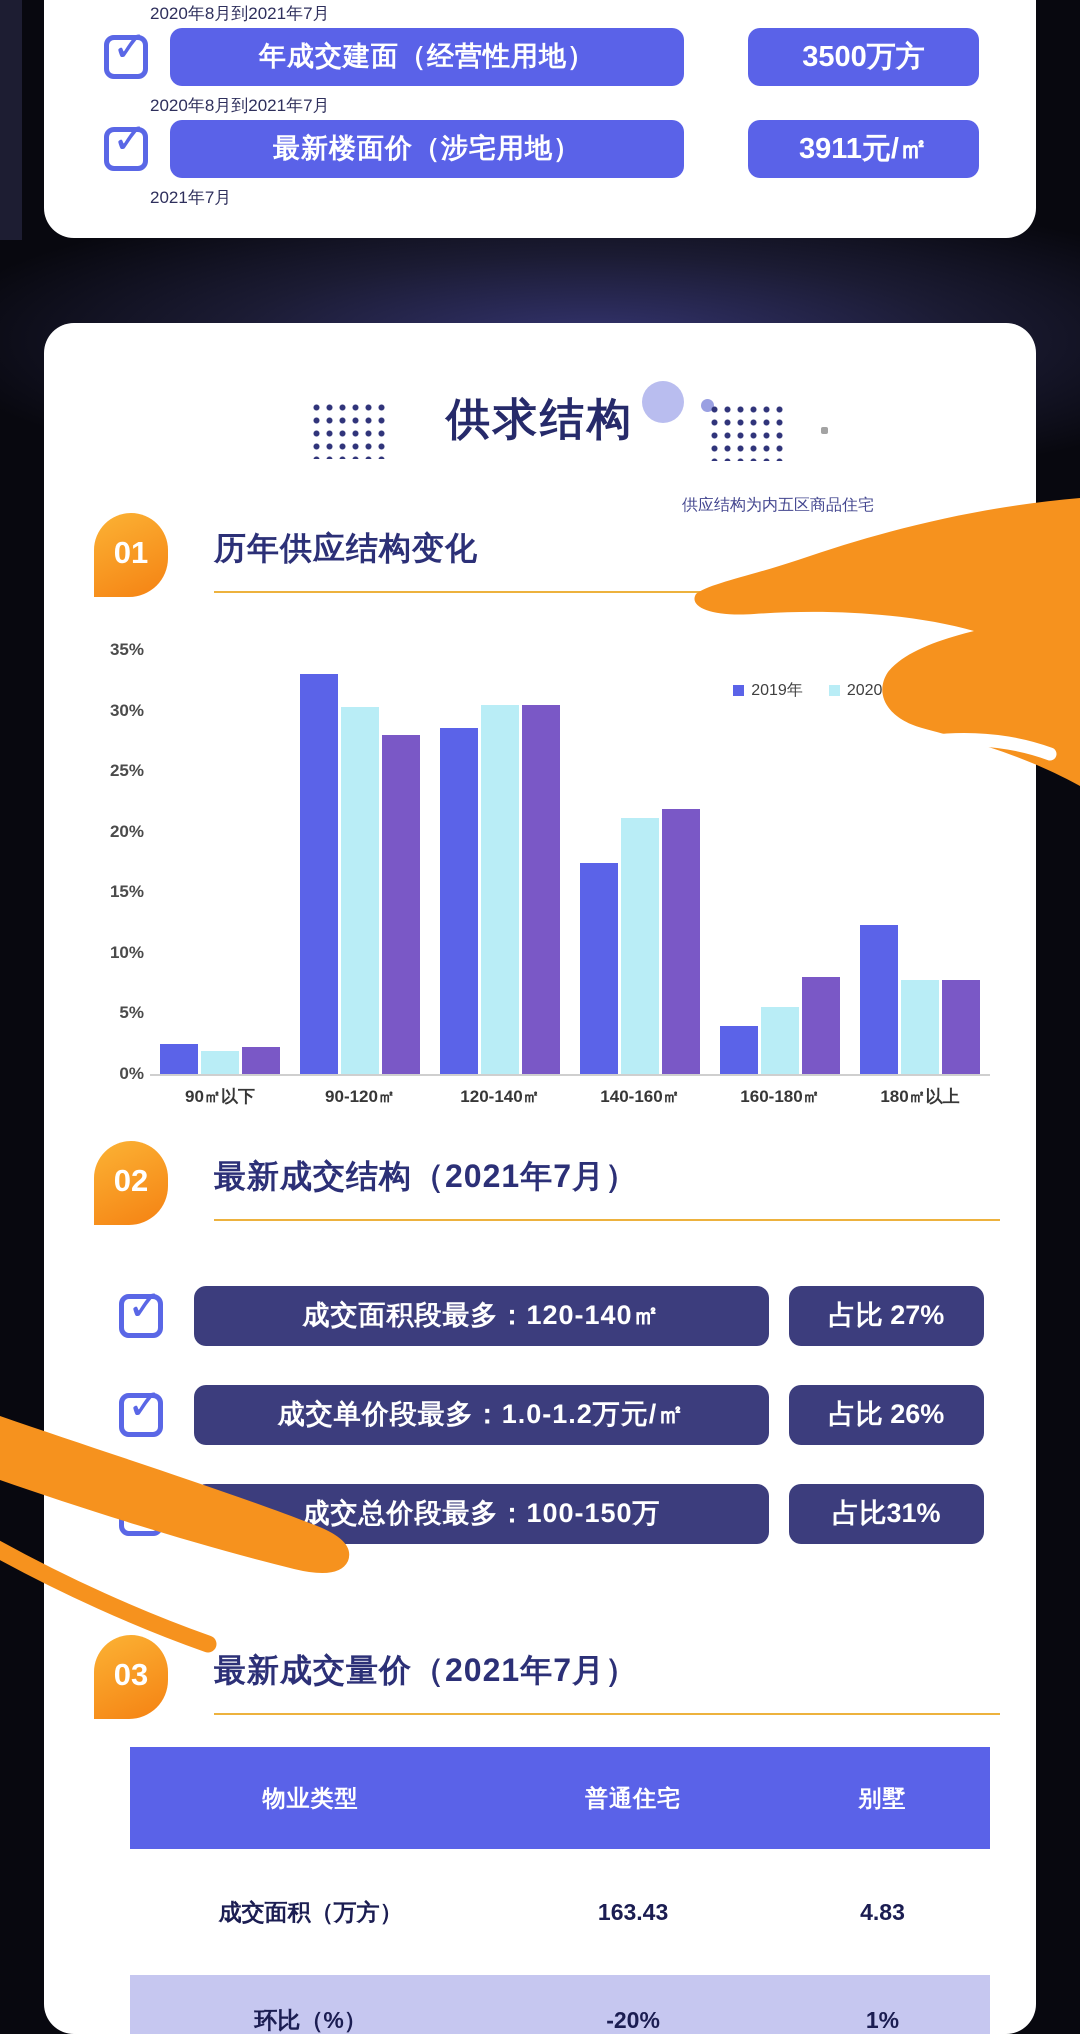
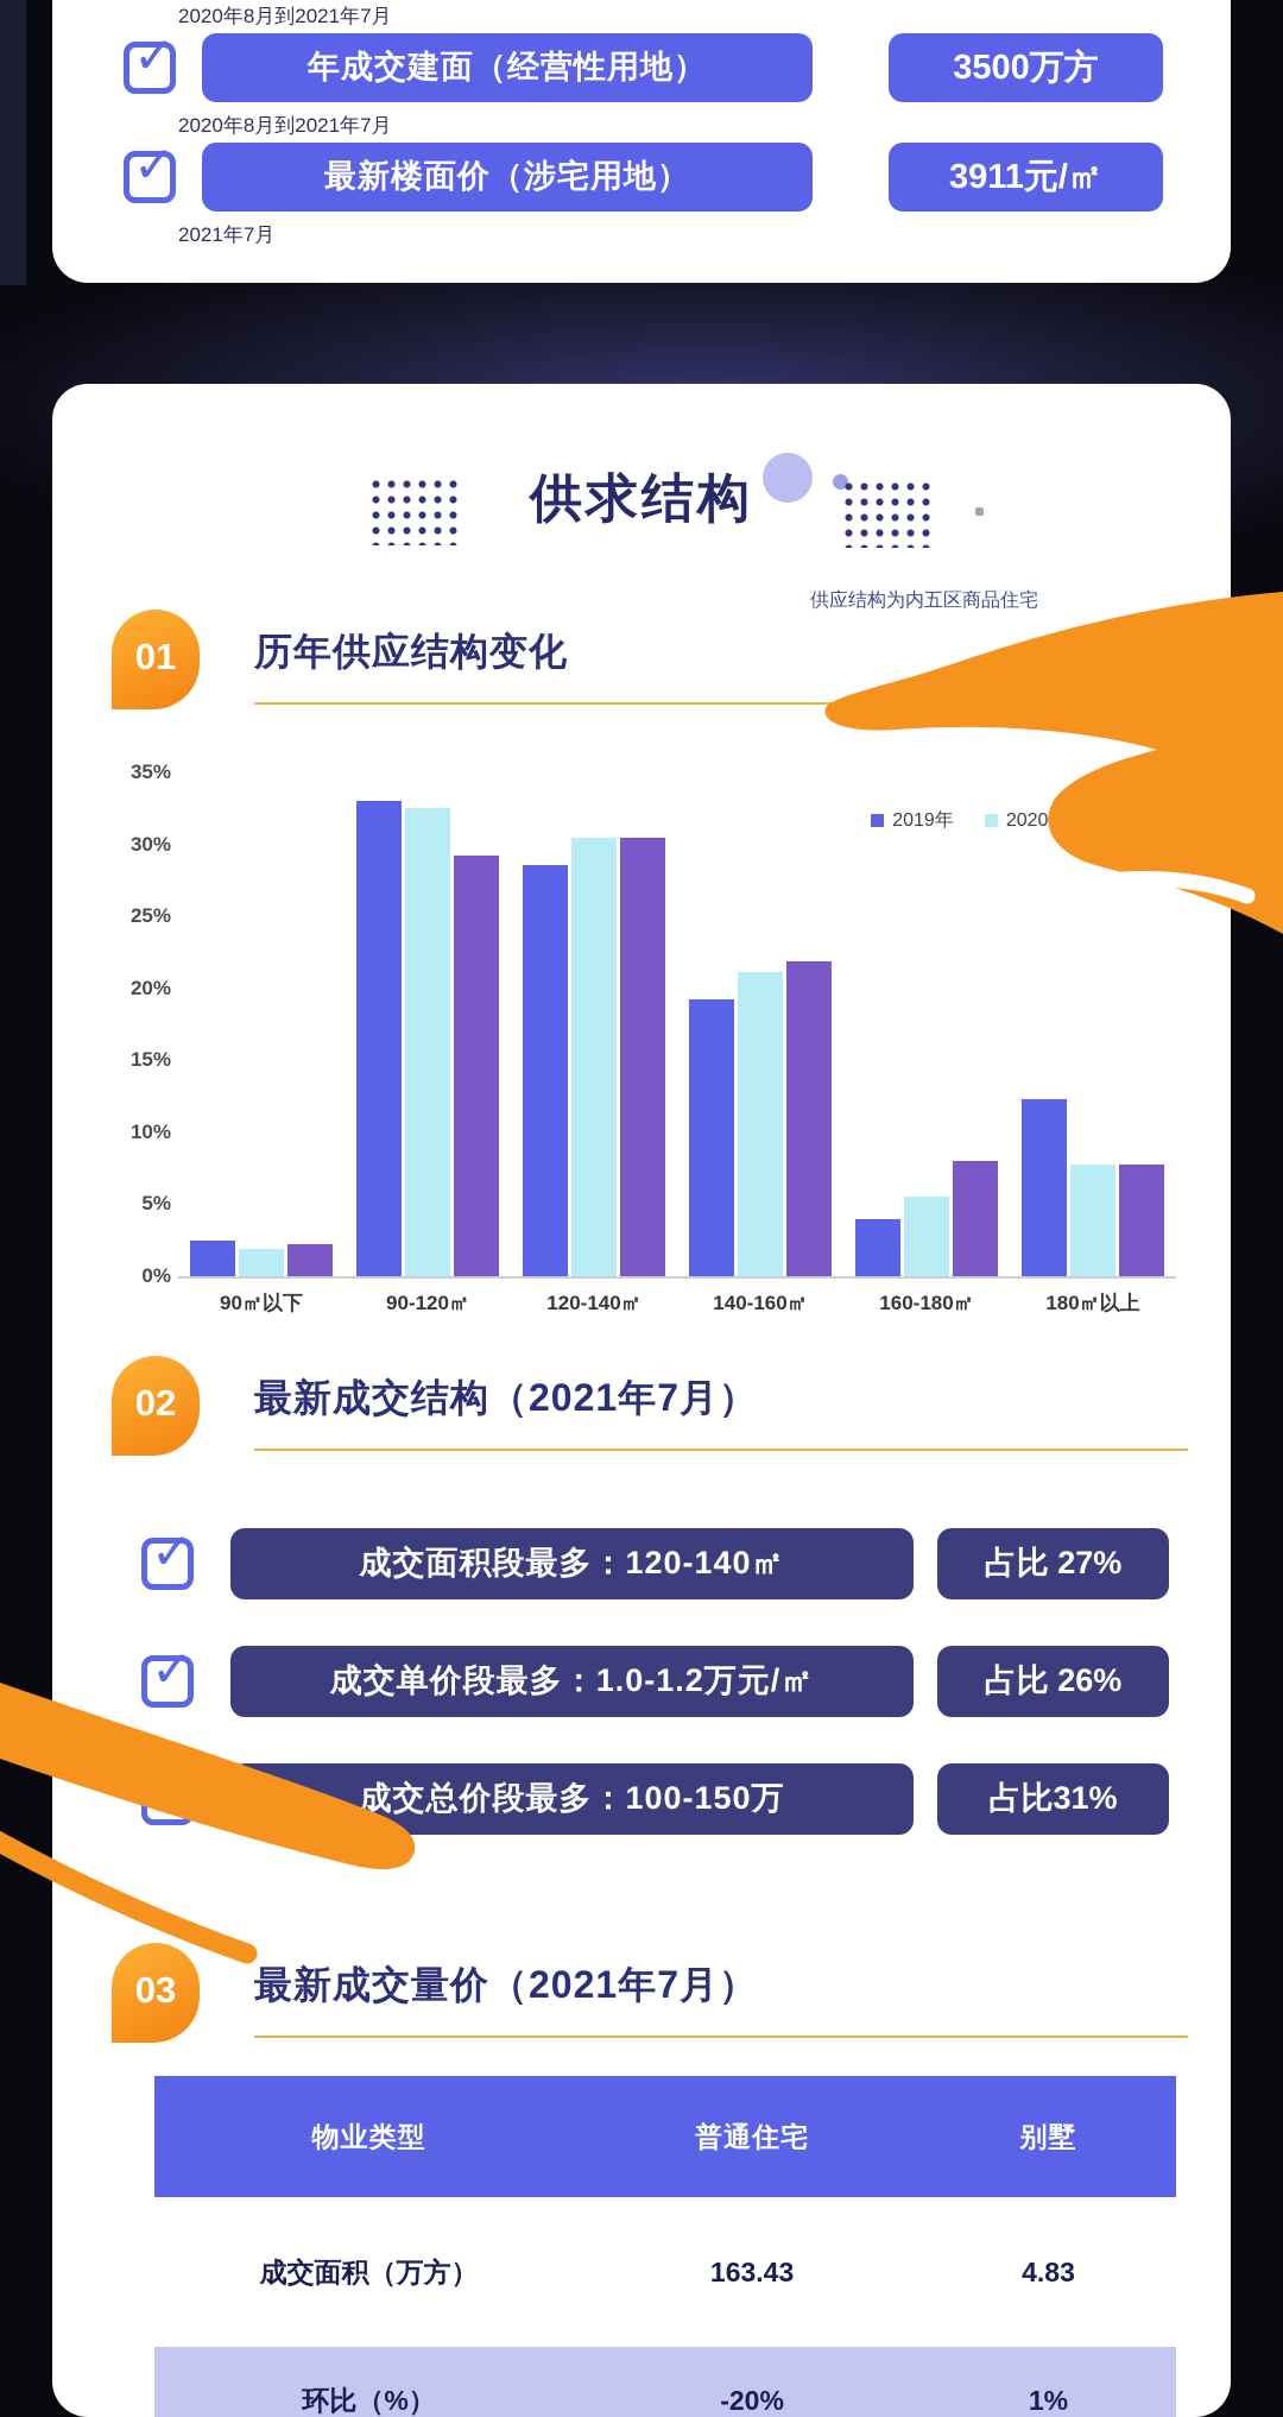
2020年/90-120㎡: 30.3% -> 32.5%
2021年/90-120㎡: 28.0% -> 29.2%
2019年/140-160㎡: 17.4% -> 19.2%
